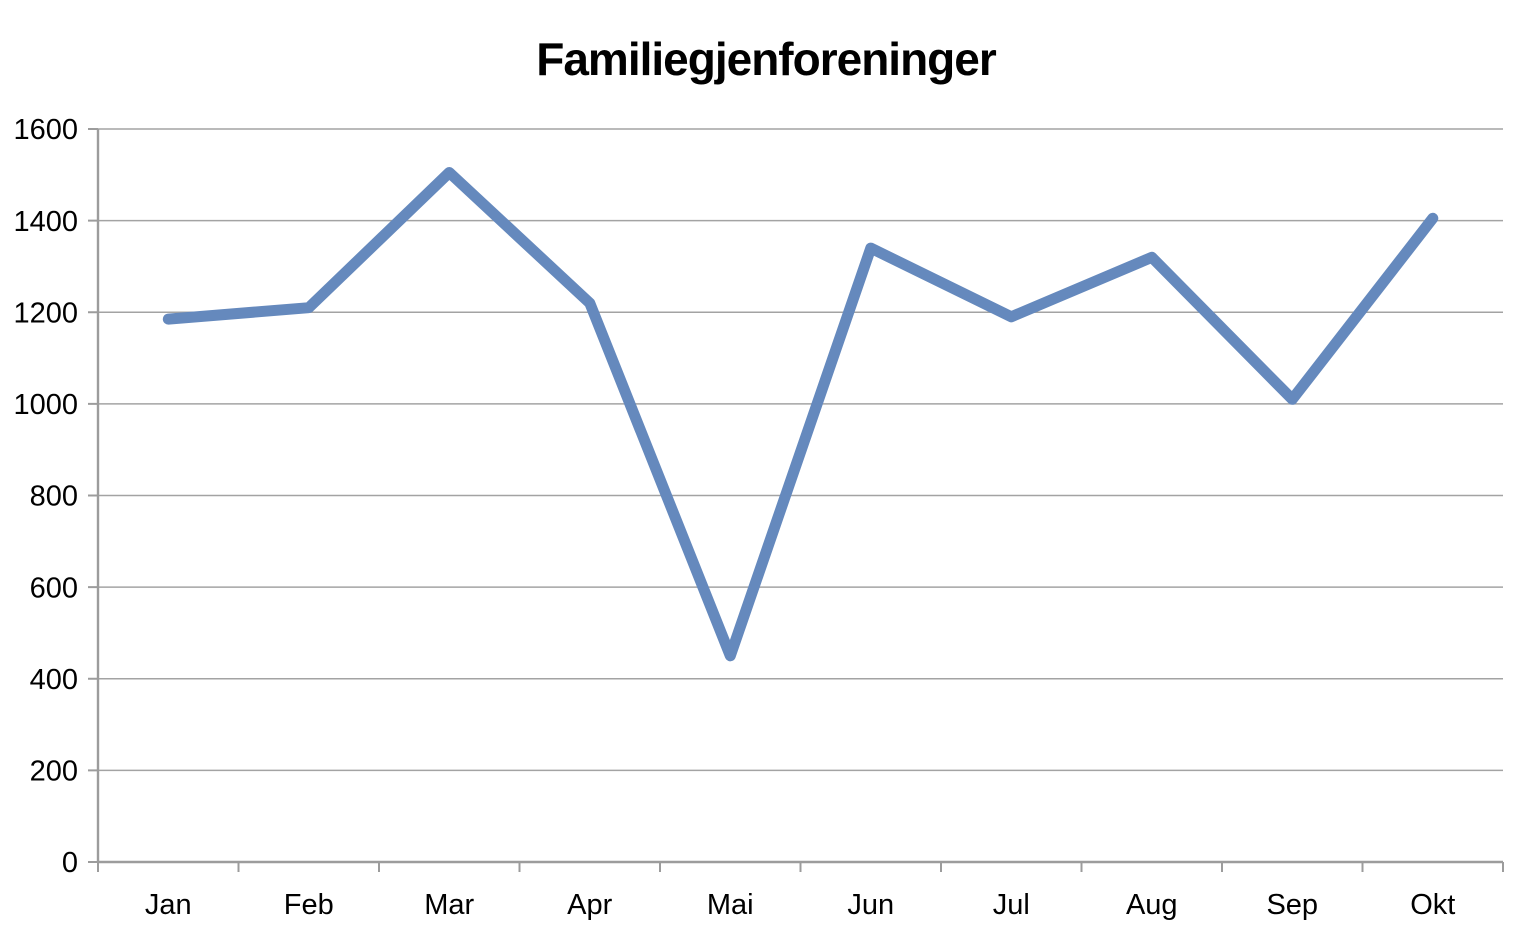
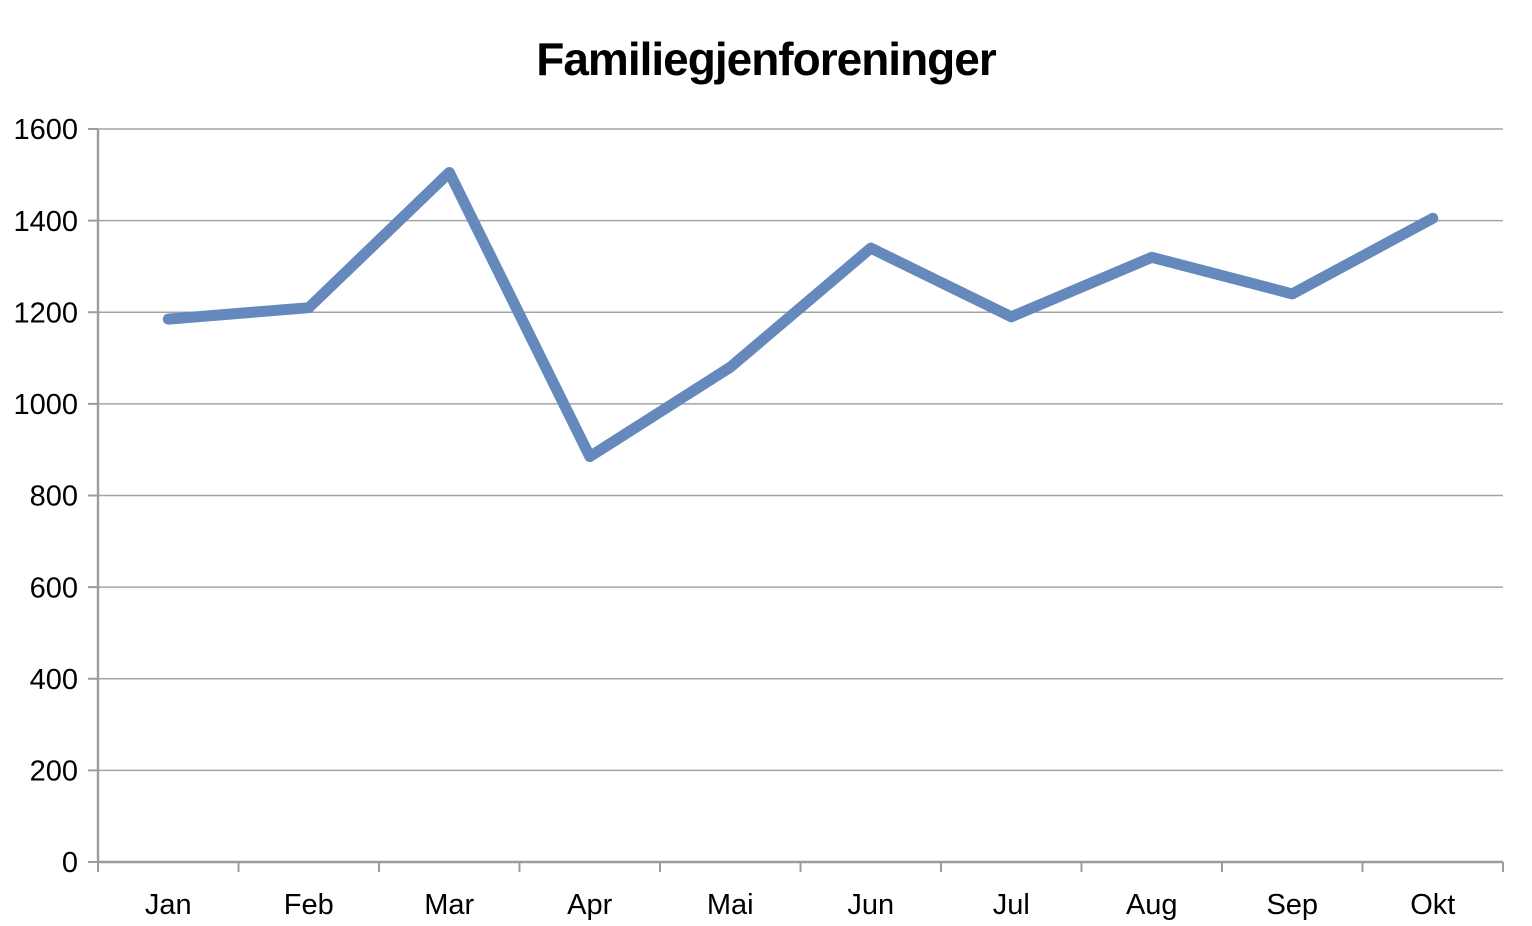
Apr: 1220 -> 880
Mai: 450 -> 1080
Sep: 1010 -> 1240
